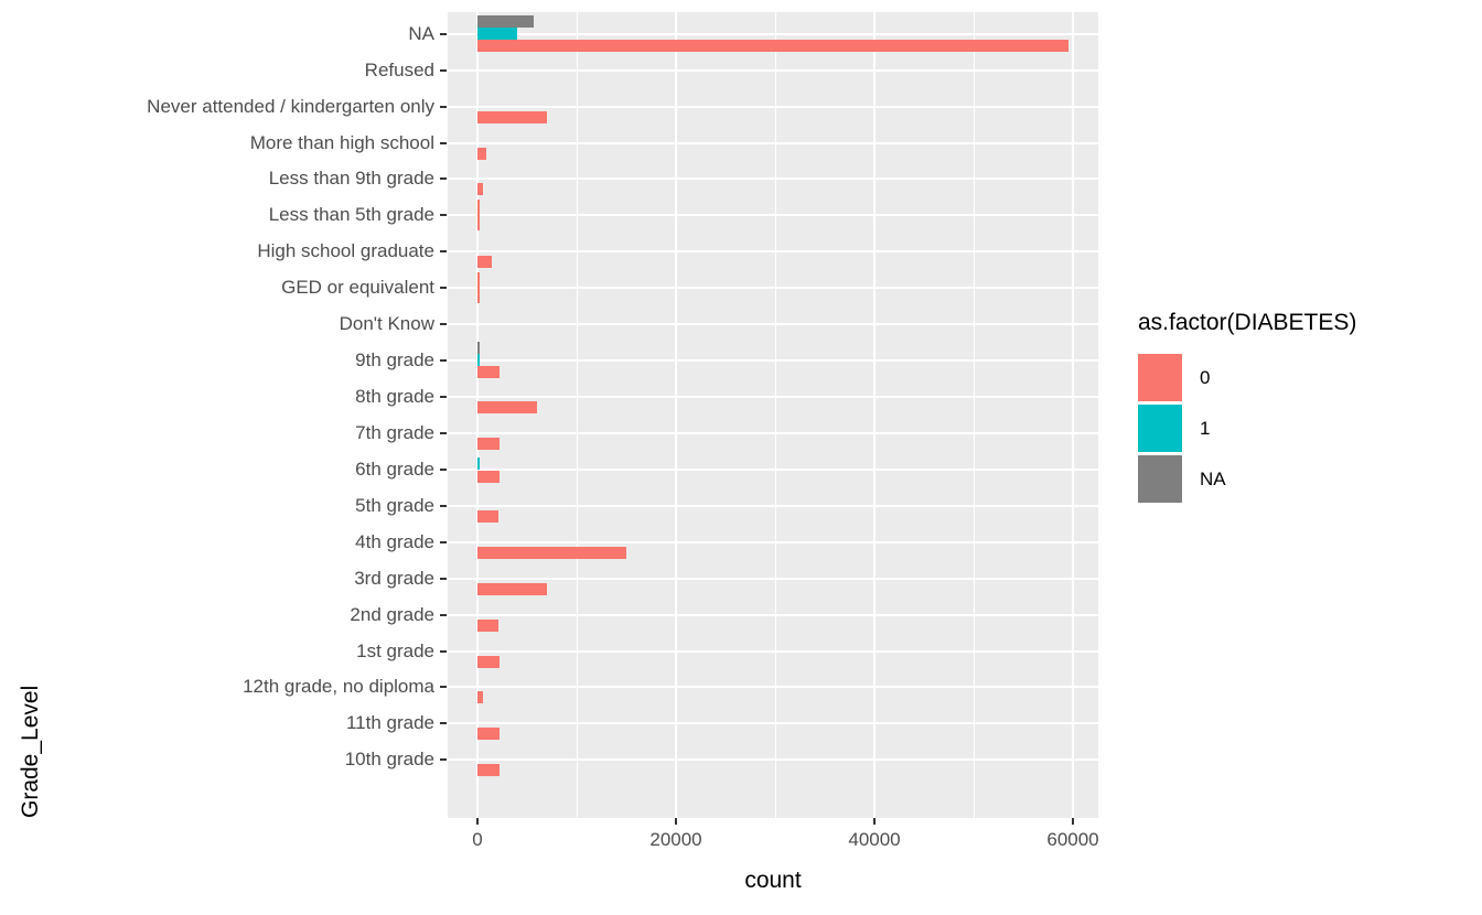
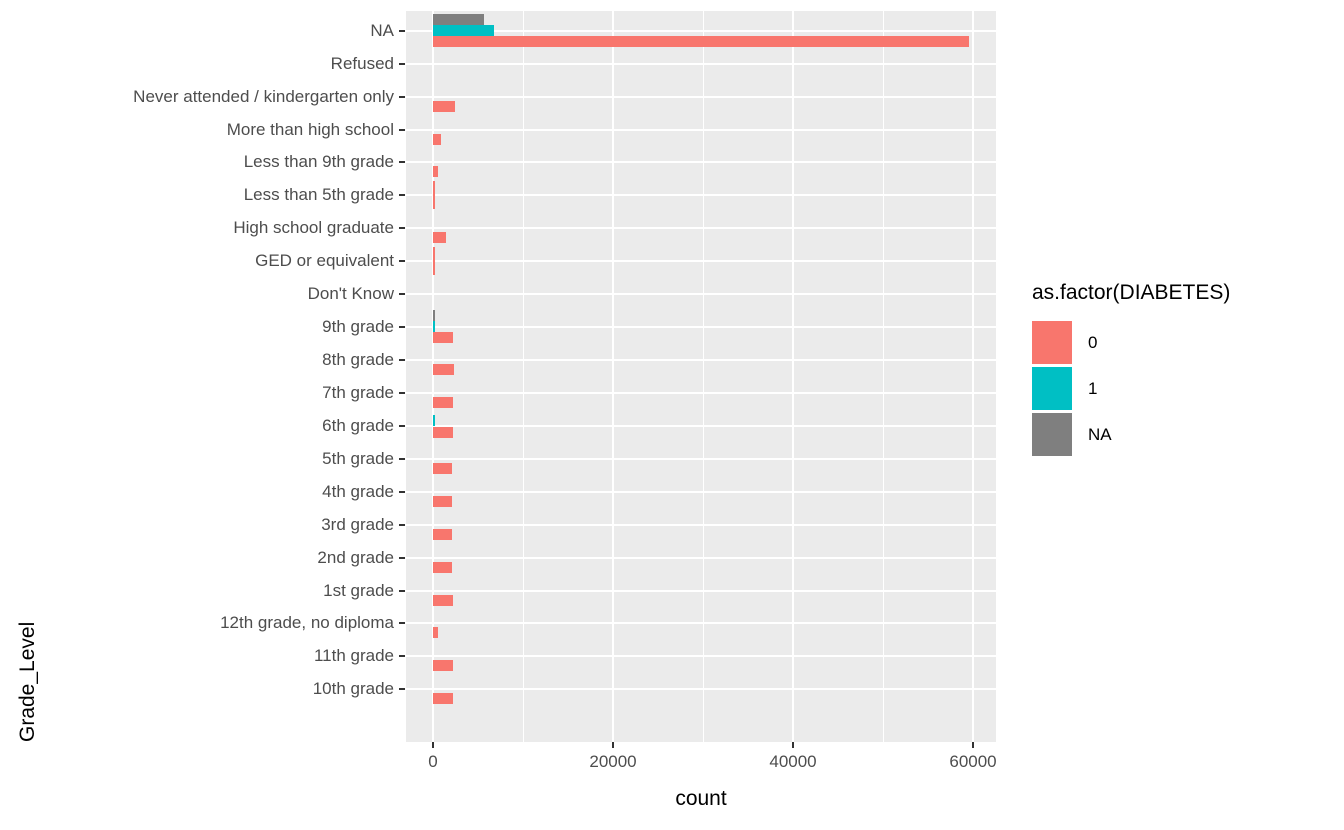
1/NA: 4000 -> 7000
0/Never attended / kindergarten only: 7000 -> 2000
0/8th grade: 6000 -> 2000
0/4th grade: 15000 -> 2000
0/3rd grade: 7000 -> 2000
